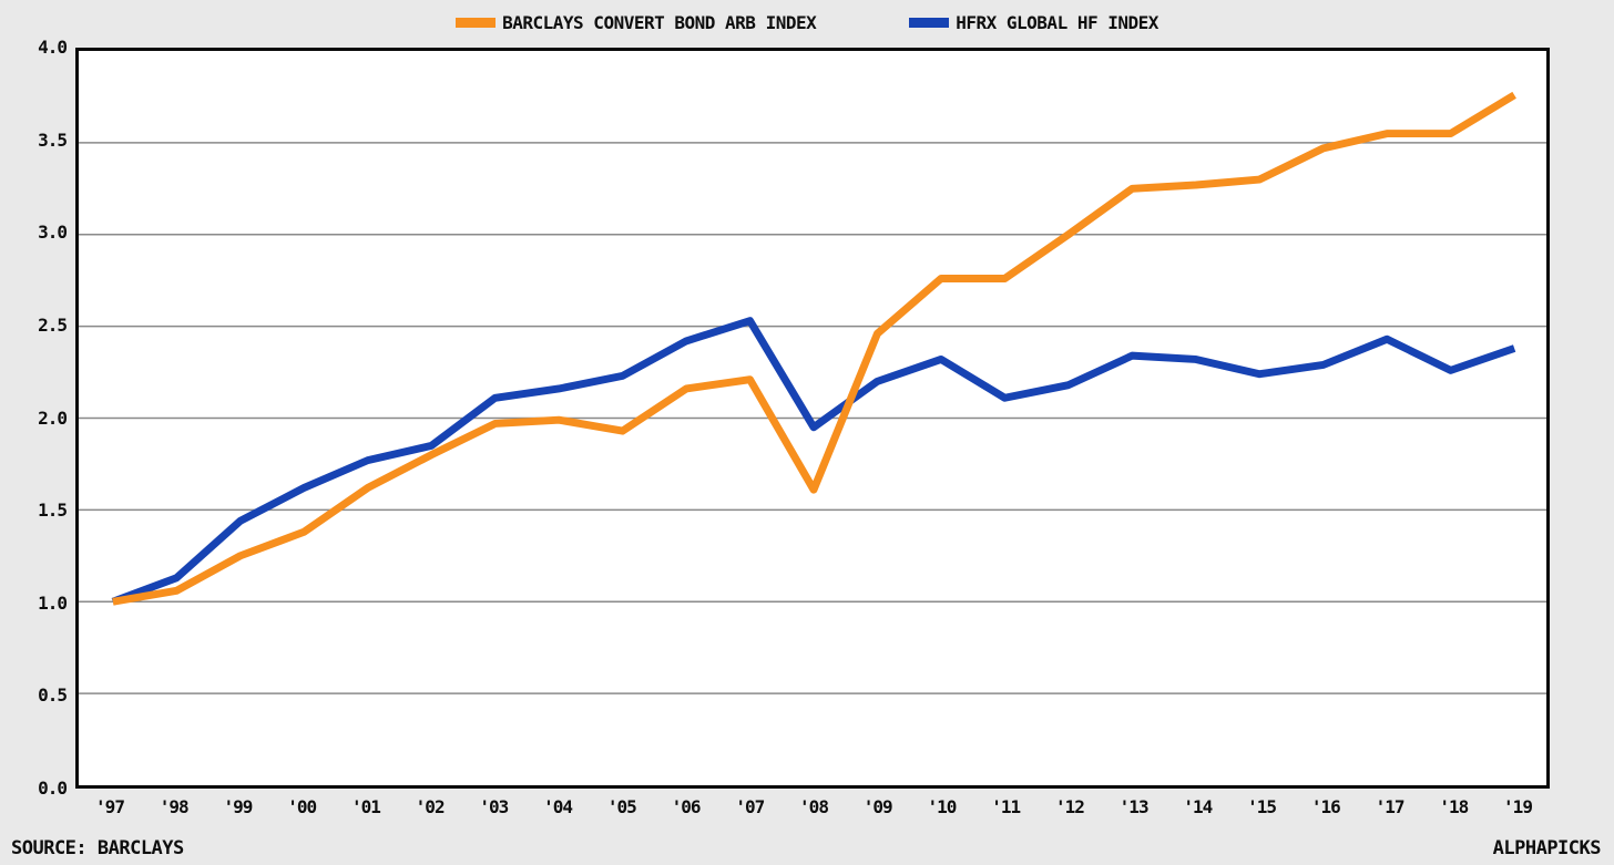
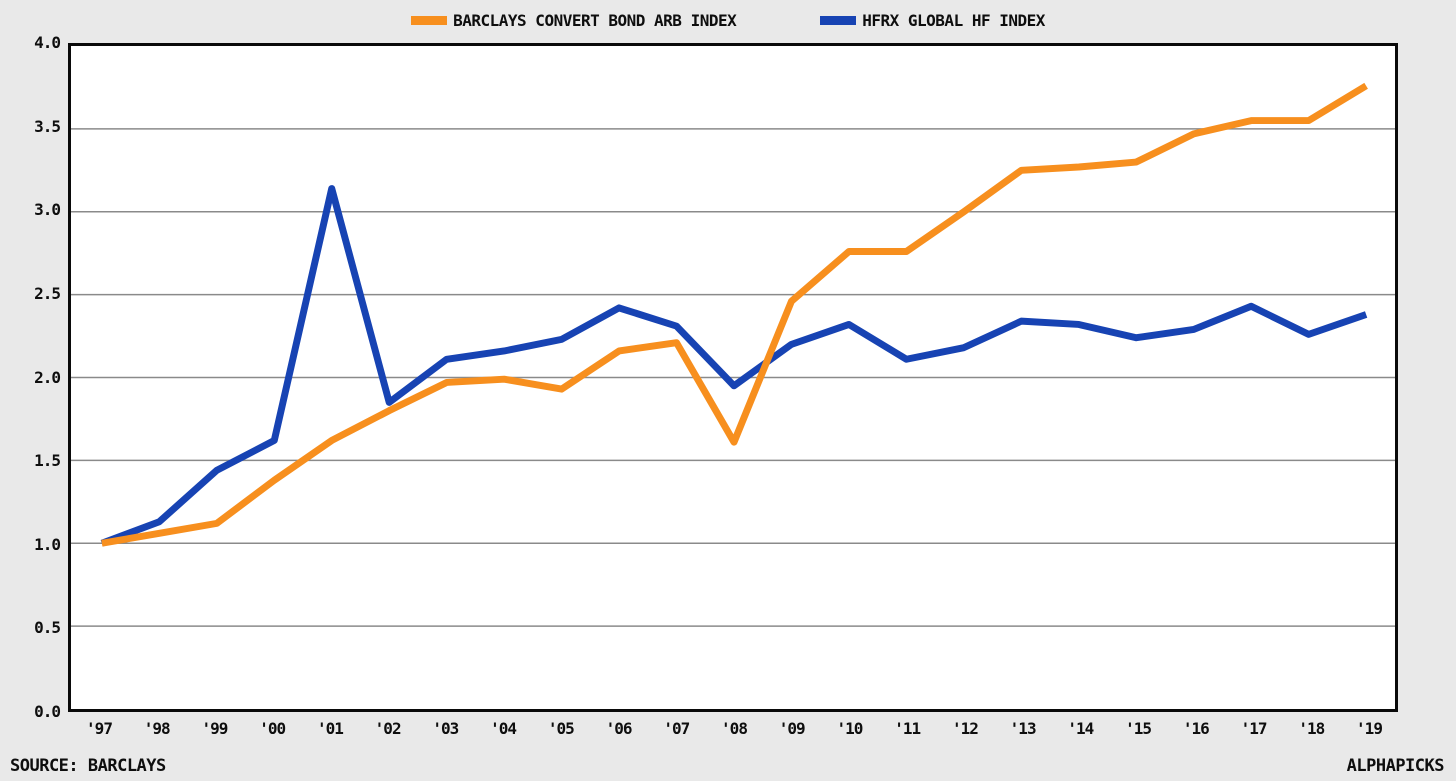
BARCLAYS CONVERT BOND ARB INDEX/'99: 1.25 -> 1.12
HFRX GLOBAL HF INDEX/'01: 1.77 -> 3.14
HFRX GLOBAL HF INDEX/'07: 2.53 -> 2.31
